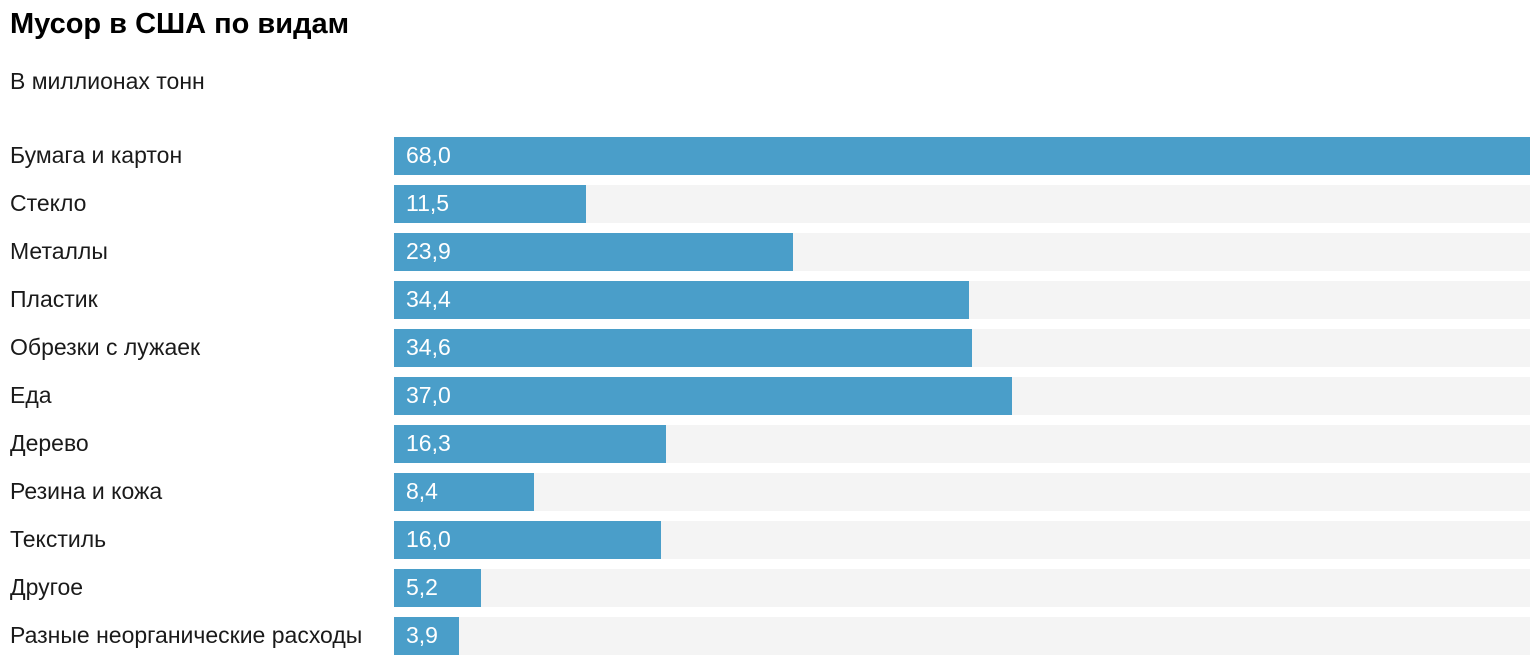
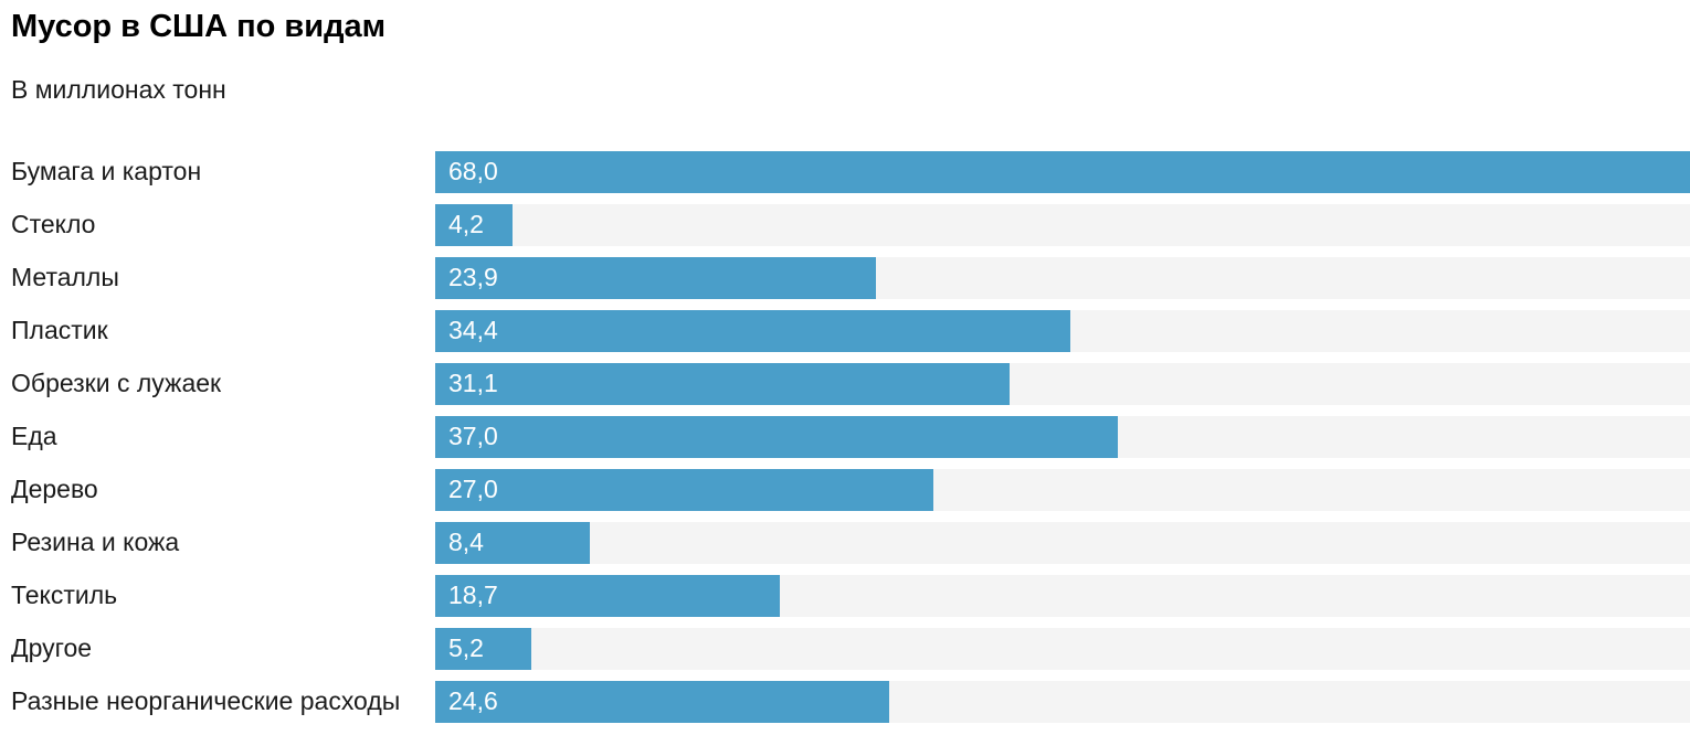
Стекло: 11,5 -> 4,2
Обрезки с лужаек: 34,6 -> 31,1
Дерево: 16,3 -> 27,0
Текстиль: 16,0 -> 18,7
Разные неорганические расходы: 3,9 -> 24,6
